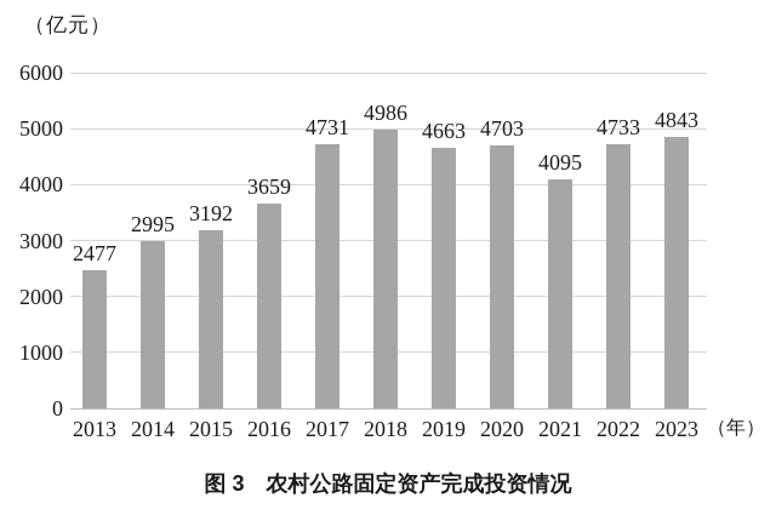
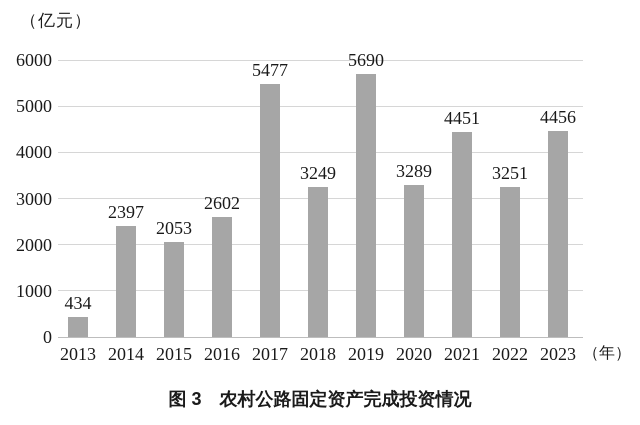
2013: 2477 -> 434
2014: 2995 -> 2397
2015: 3192 -> 2053
2016: 3659 -> 2602
2017: 4731 -> 5477
2018: 4986 -> 3249
2019: 4663 -> 5690
2020: 4703 -> 3289
2021: 4095 -> 4451
2022: 4733 -> 3251
2023: 4843 -> 4456
